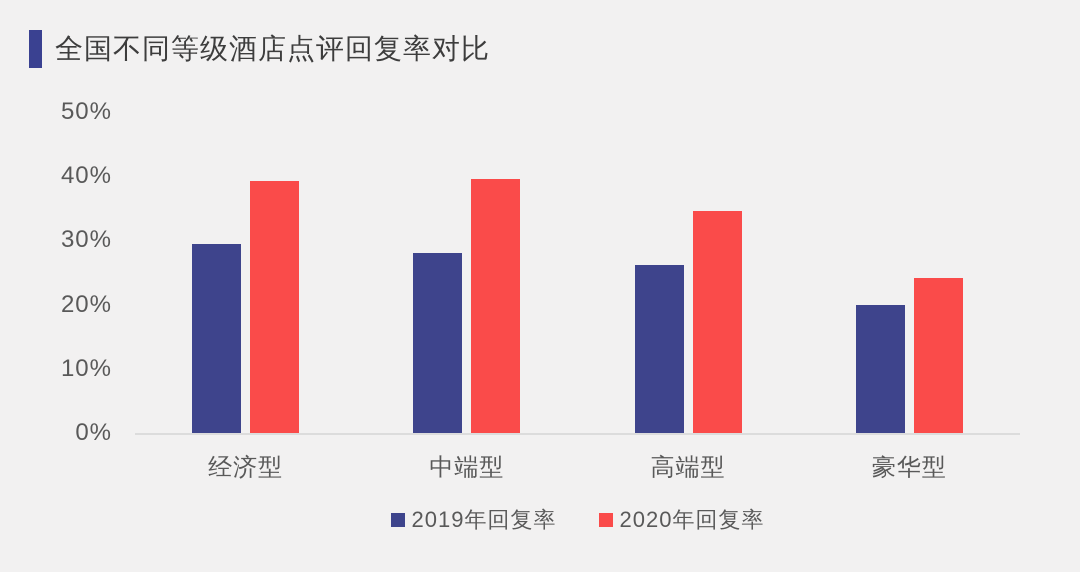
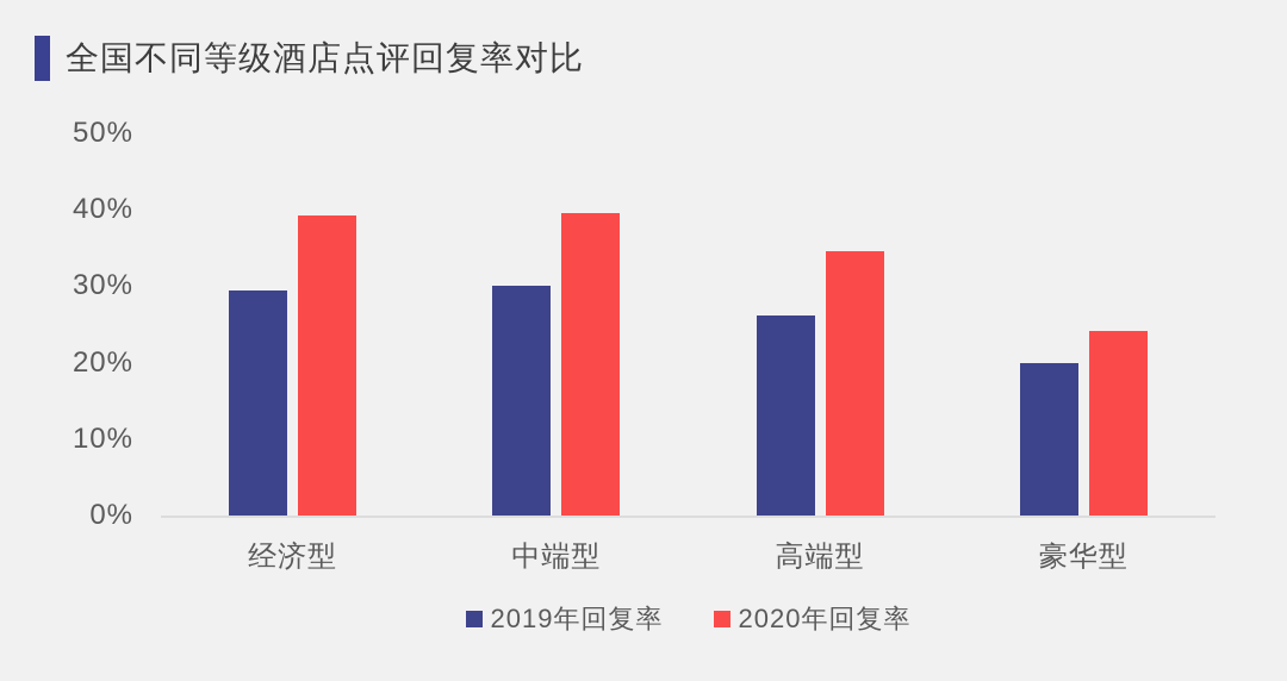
2019年回复率/中端型: 28% -> 30%
